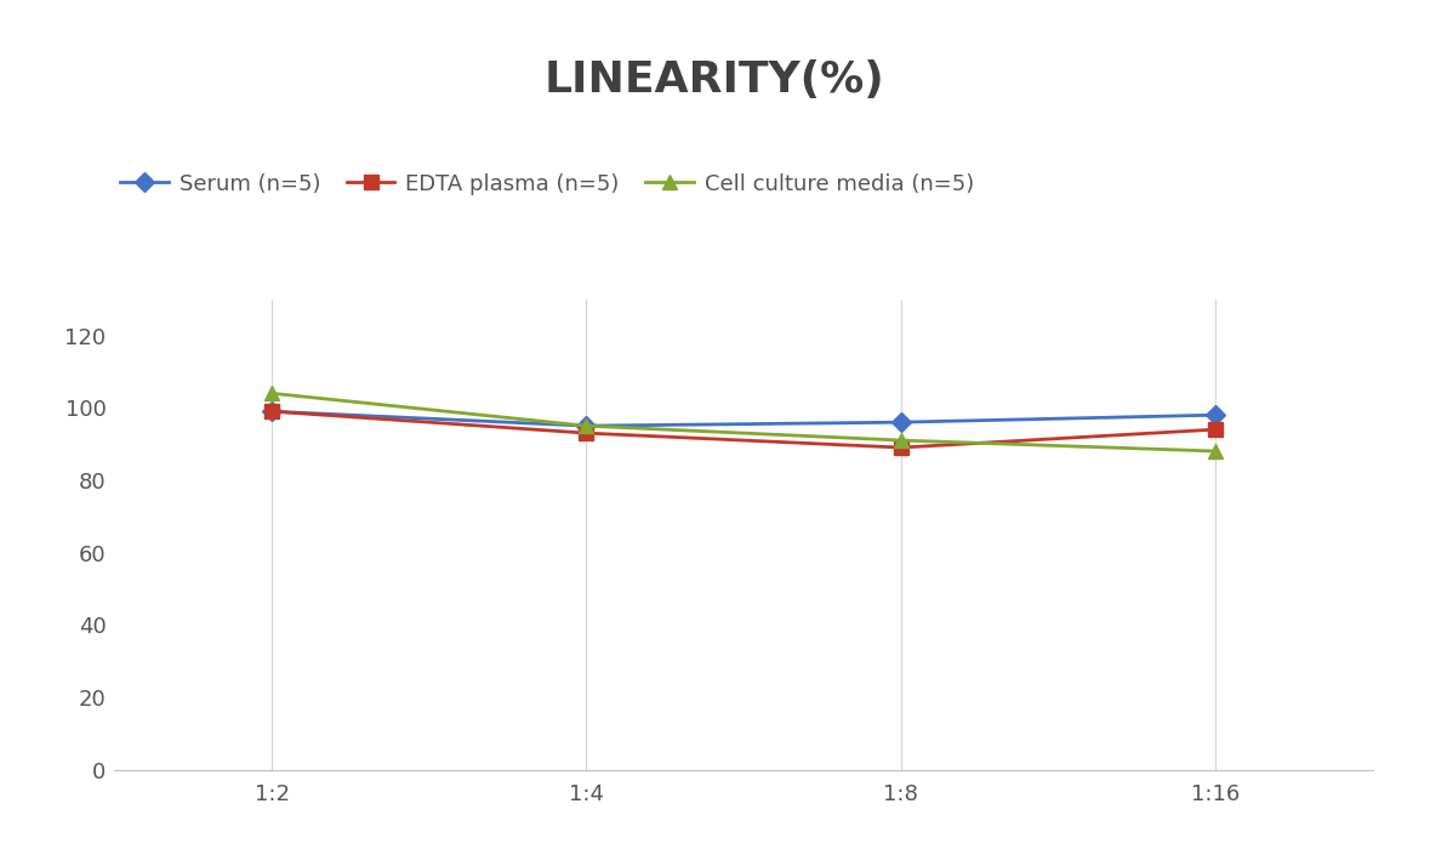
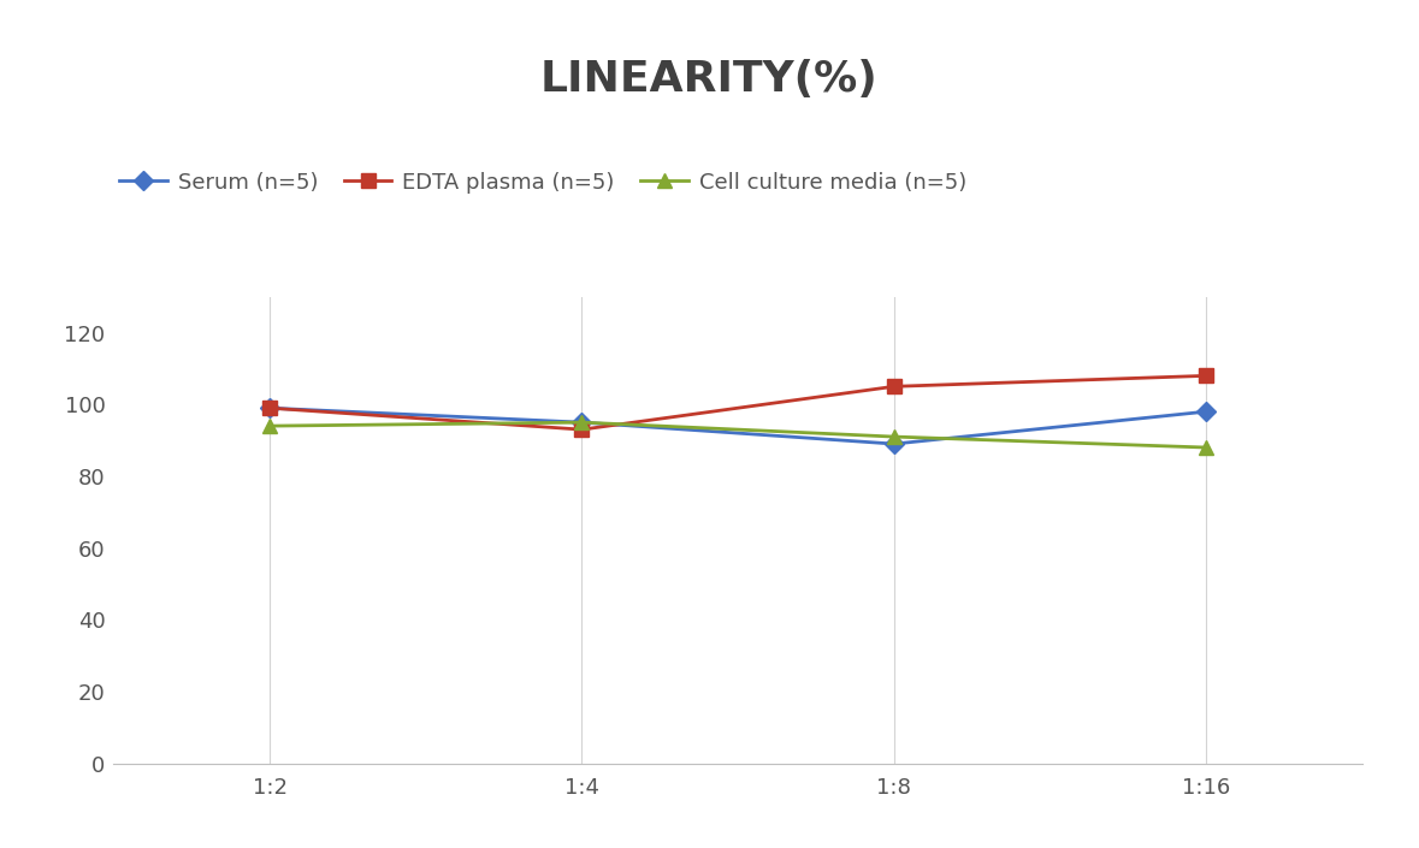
Cell culture media (n=5)/1:2: 104 -> 94
Serum (n=5)/1:8: 96 -> 89
EDTA plasma (n=5)/1:8: 89 -> 105
EDTA plasma (n=5)/1:16: 94 -> 108
